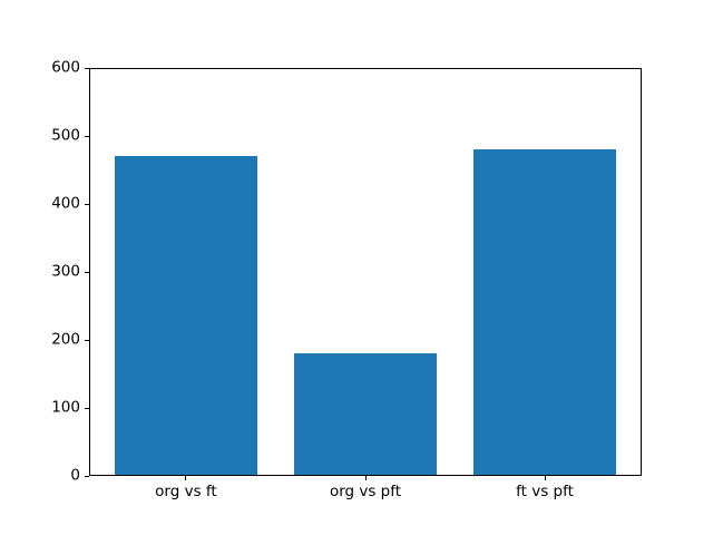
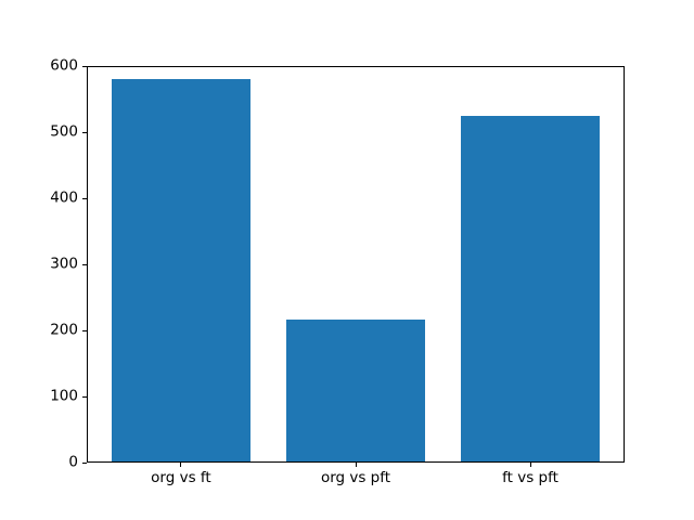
org vs ft: 470 -> 580
org vs pft: 180 -> 220
ft vs pft: 480 -> 520
